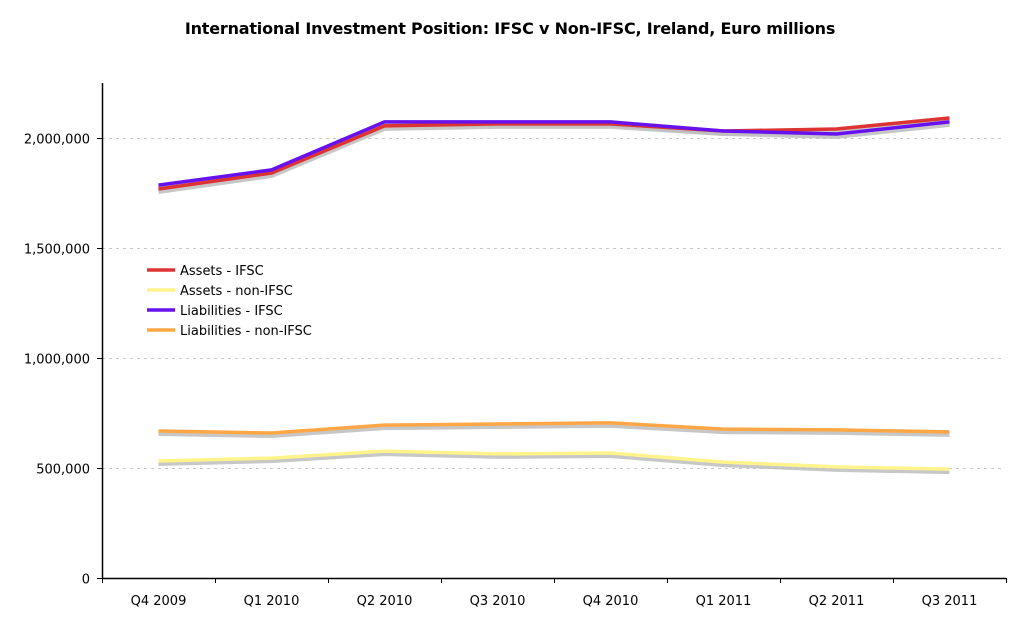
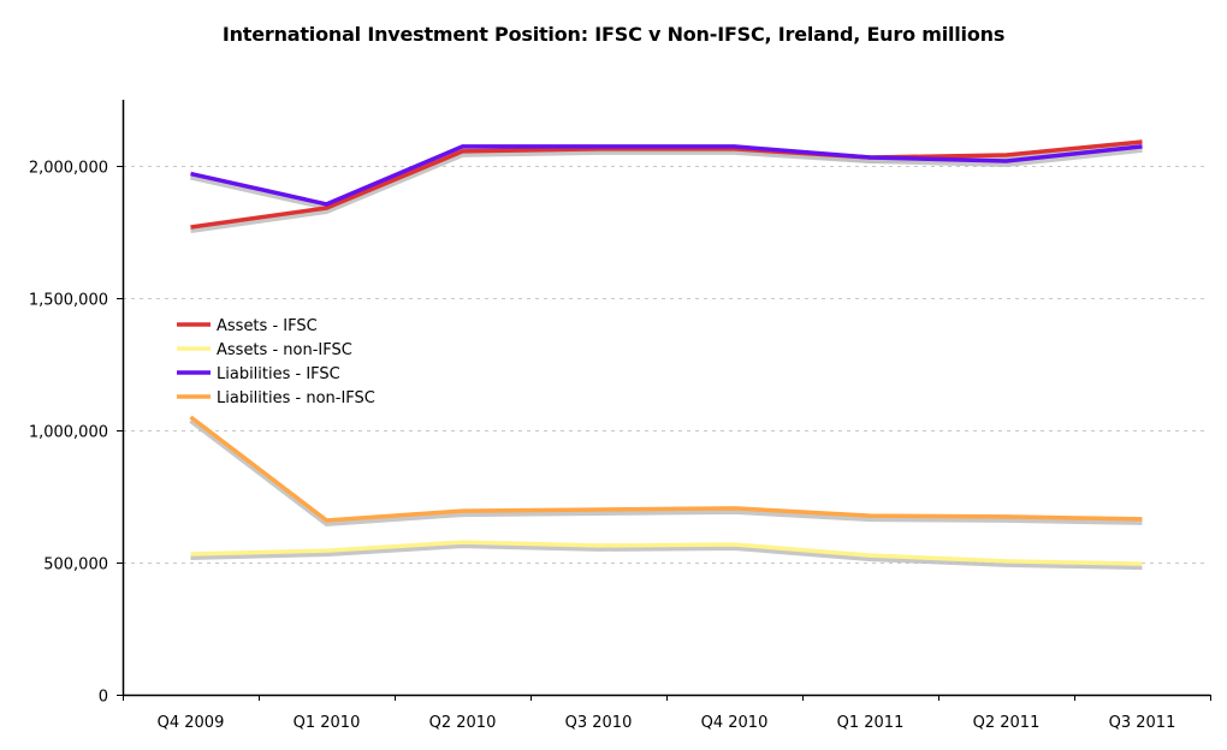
Liabilities - IFSC/Q4 2009: 1790000 -> 1970000
Liabilities - non-IFSC/Q4 2009: 670000 -> 1050000
